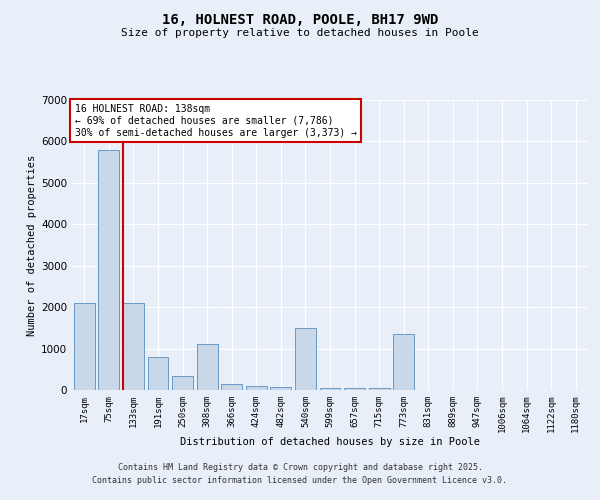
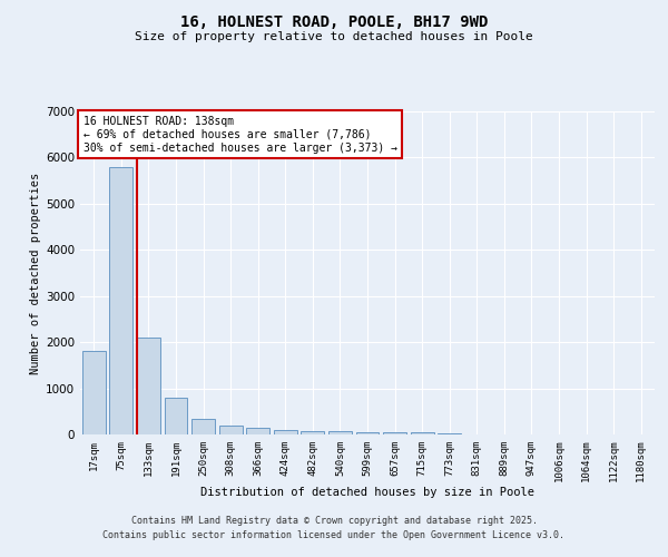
17sqm: 2100 -> 1800
308sqm: 1100 -> 200
540sqm: 1500 -> 70
773sqm: 1350 -> 20
